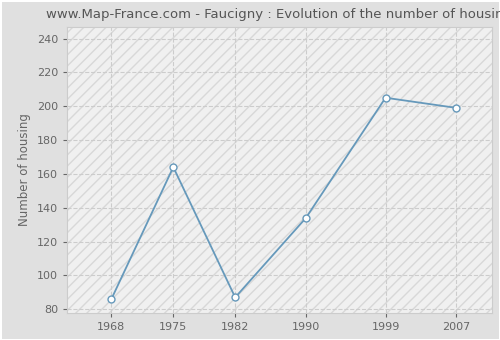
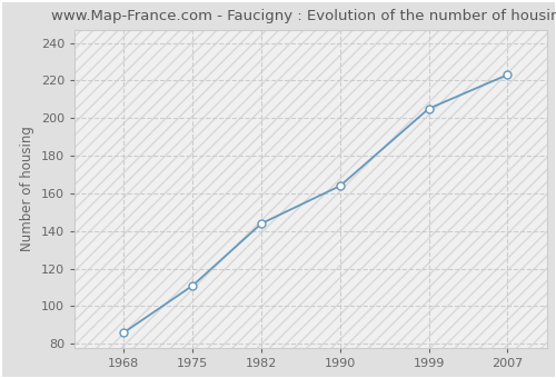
1975: 164 -> 111
1982: 87 -> 144
1990: 134 -> 164
2007: 199 -> 223
